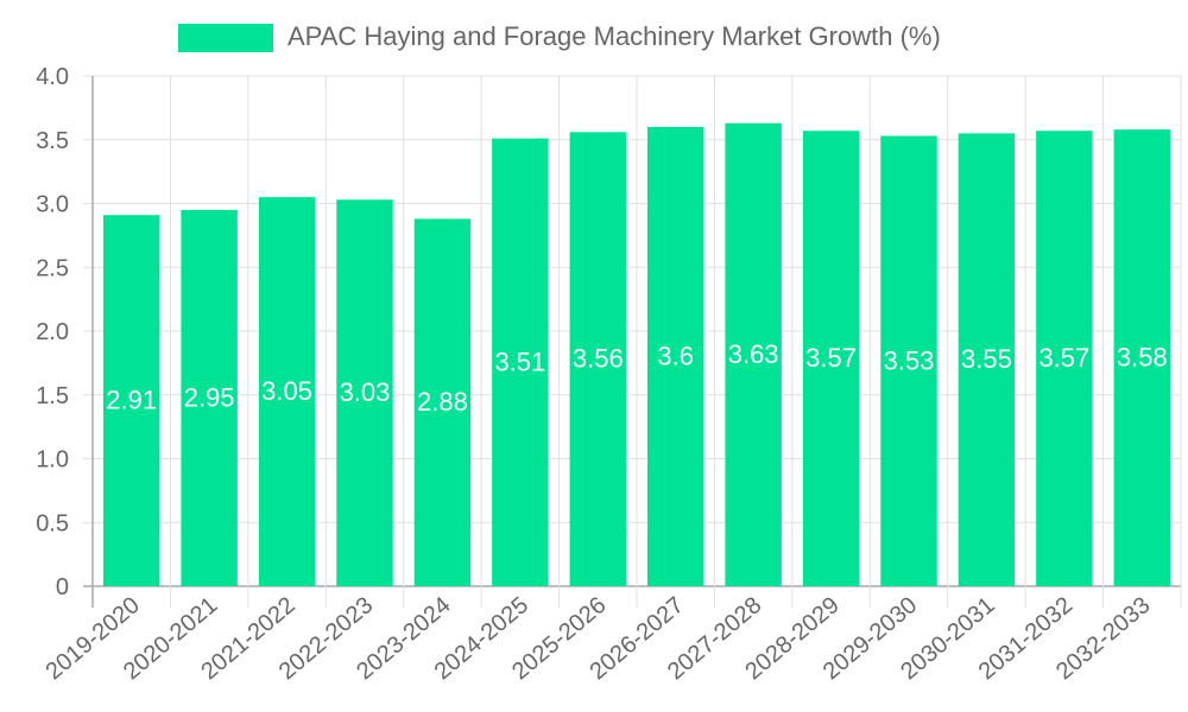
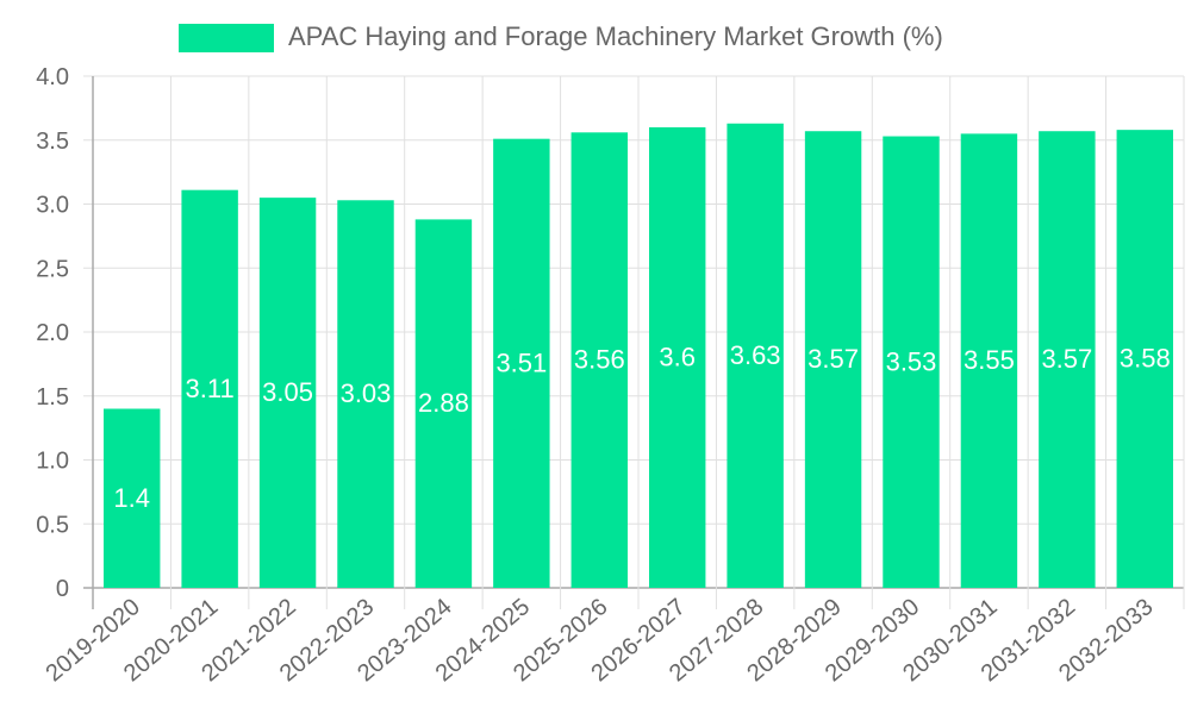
2019-2020: 2.91 -> 1.4
2020-2021: 2.95 -> 3.11
